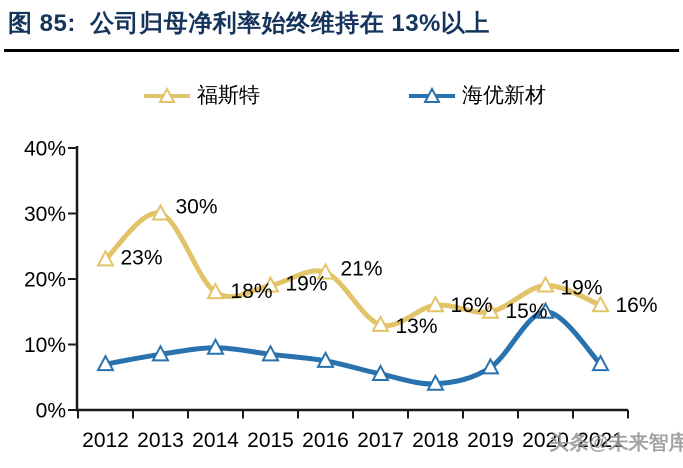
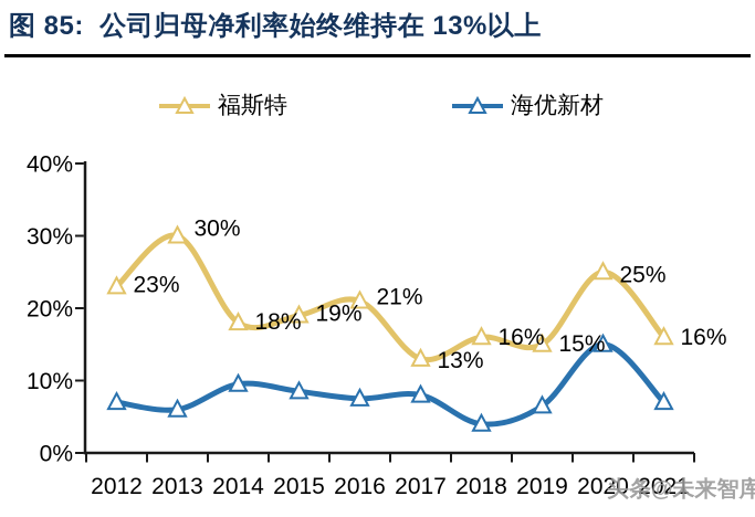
海优新材/2013: 8% -> 6%
海优新材/2017: 6% -> 8%
福斯特/2020: 19% -> 25%
